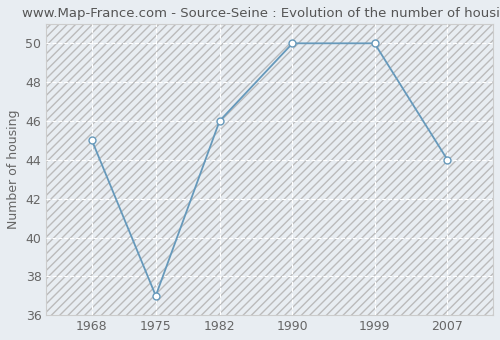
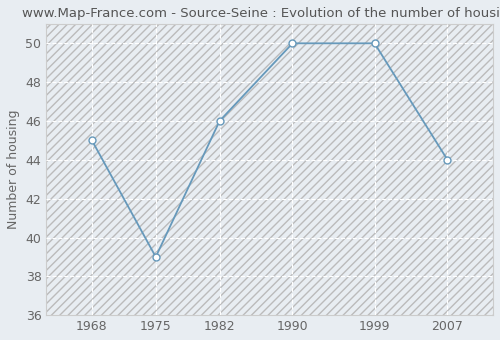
1975: 37 -> 39
